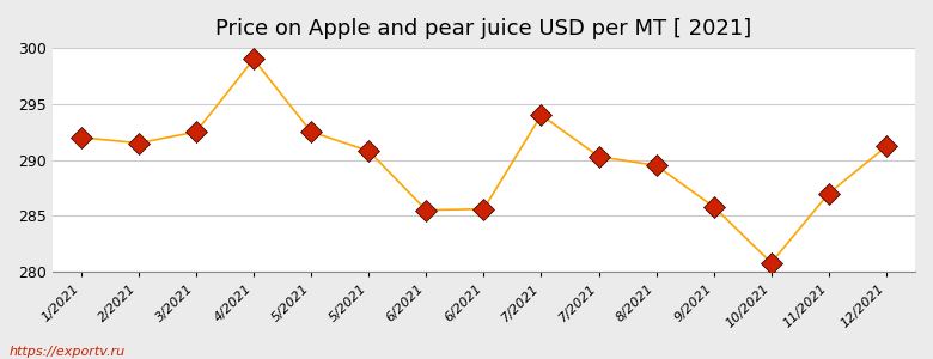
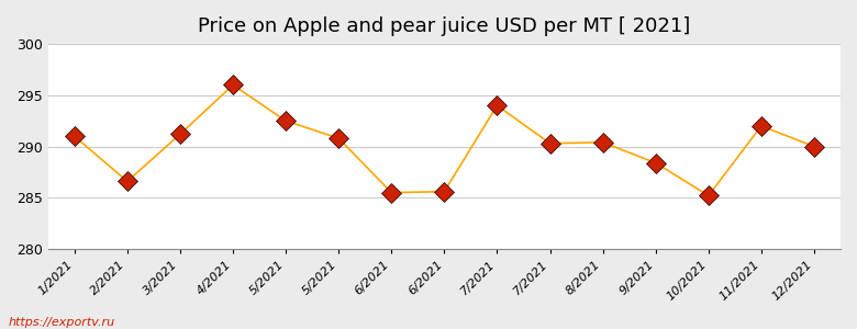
1/2021: 292.0 -> 291.0
2/2021: 291.5 -> 286.6
3/2021: 292.5 -> 291.2
4/2021: 299.0 -> 296.0
8/2021: 289.5 -> 290.4
9/2021: 285.8 -> 288.4
10/2021: 280.8 -> 285.2
11/2021: 287.0 -> 292.0
12/2021: 291.2 -> 290.0
